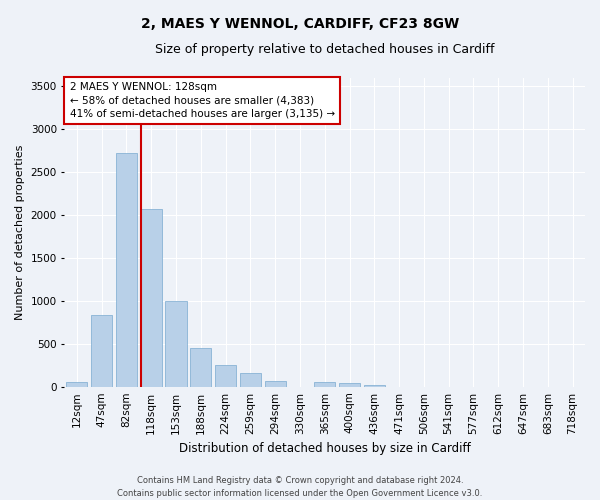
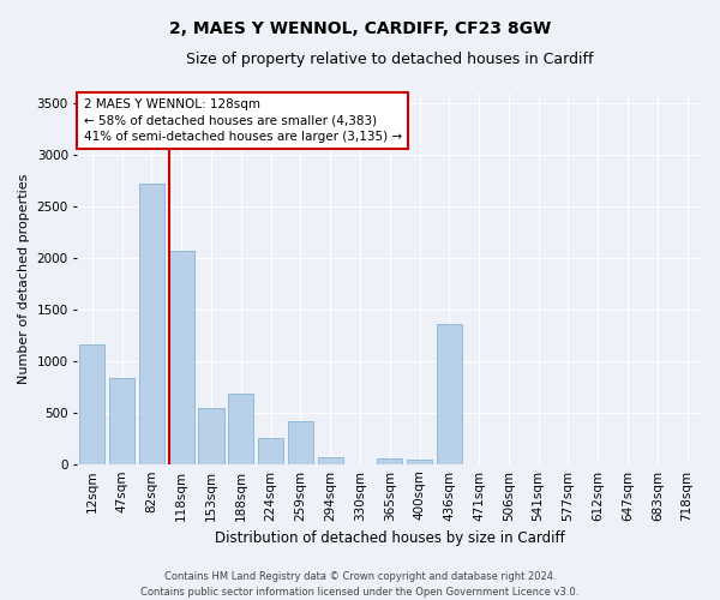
12sqm: 60 -> 1160
153sqm: 1000 -> 540
188sqm: 450 -> 680
259sqm: 160 -> 420
436sqm: 20 -> 1360
